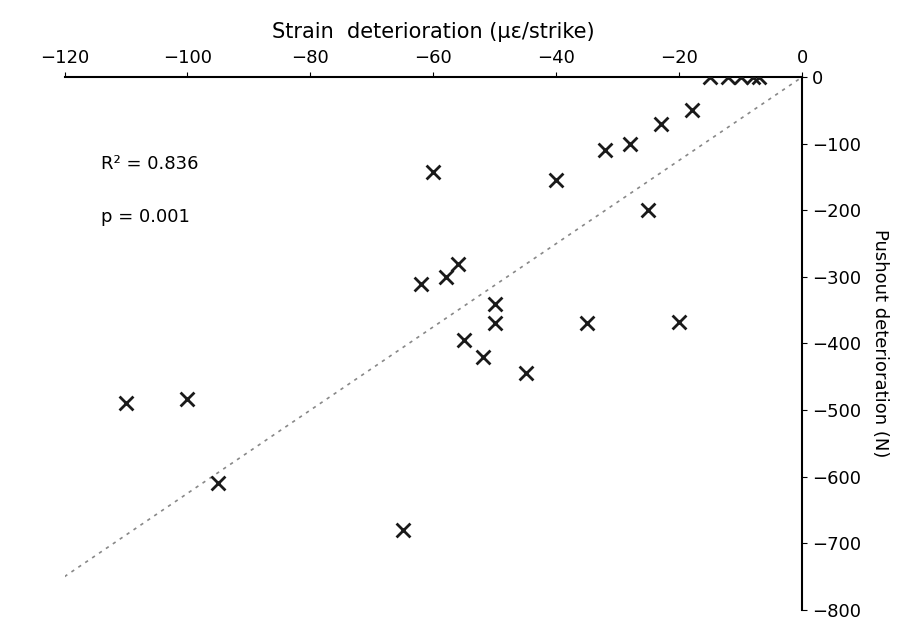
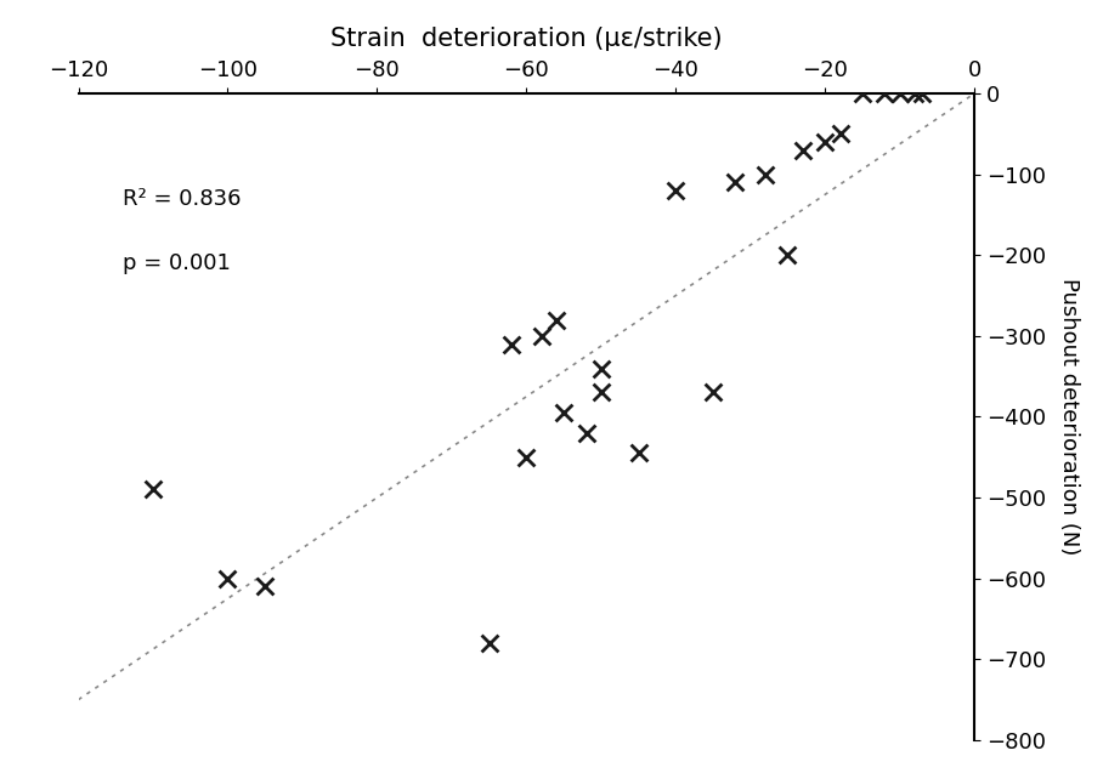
−100: -484 -> -600
−60: -142 -> -450
−40: -154 -> -120
−20: -368 -> -60
